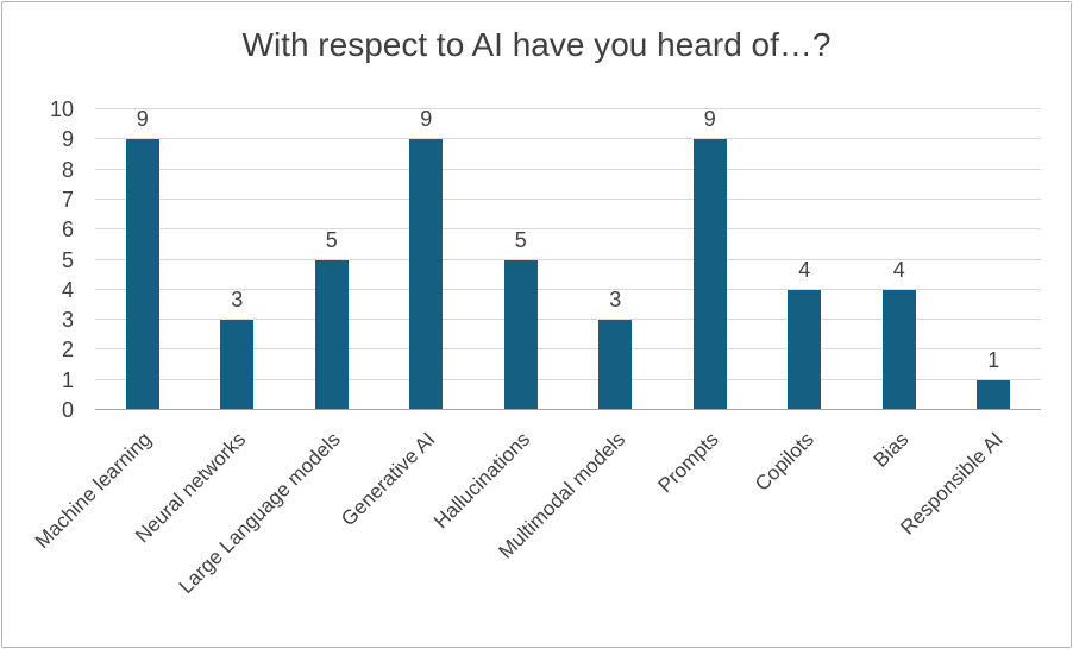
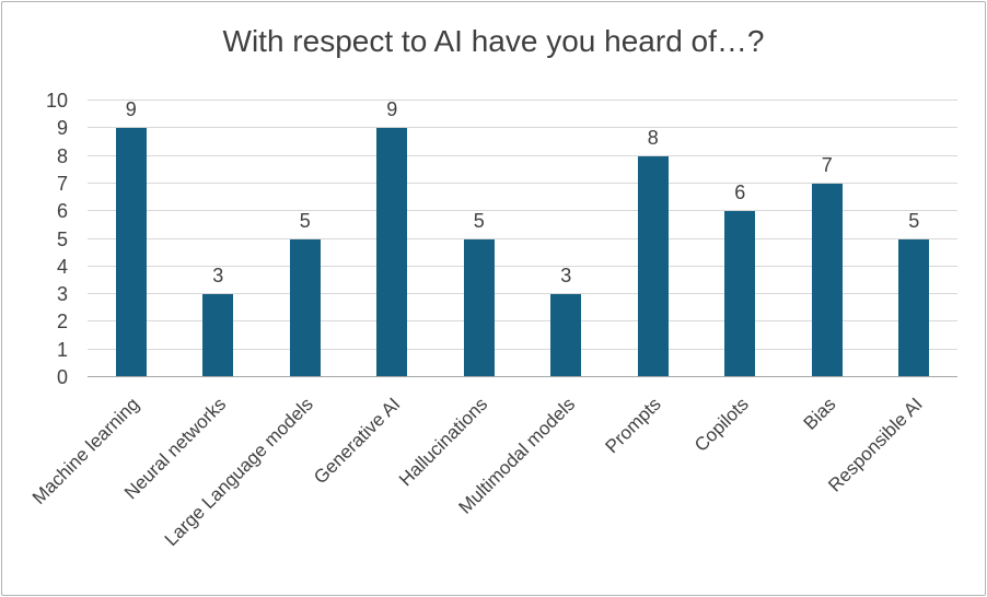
Prompts: 9 -> 8
Copilots: 4 -> 6
Bias: 4 -> 7
Responsible AI: 1 -> 5
